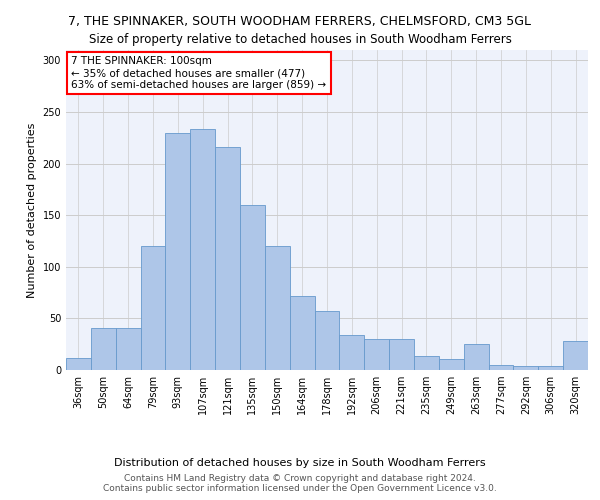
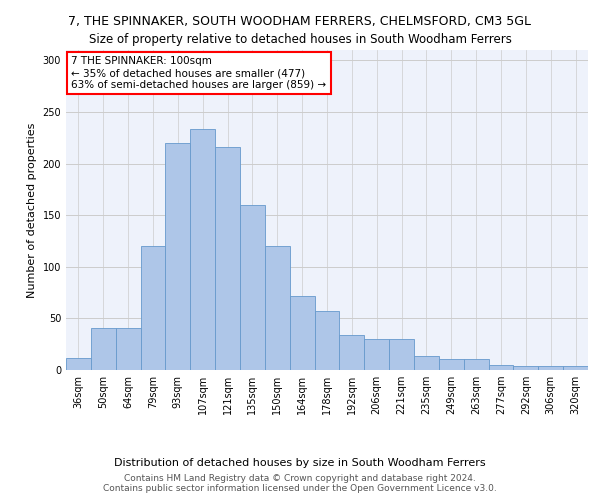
93sqm: 230 -> 220
263sqm: 25 -> 11
320sqm: 28 -> 4
